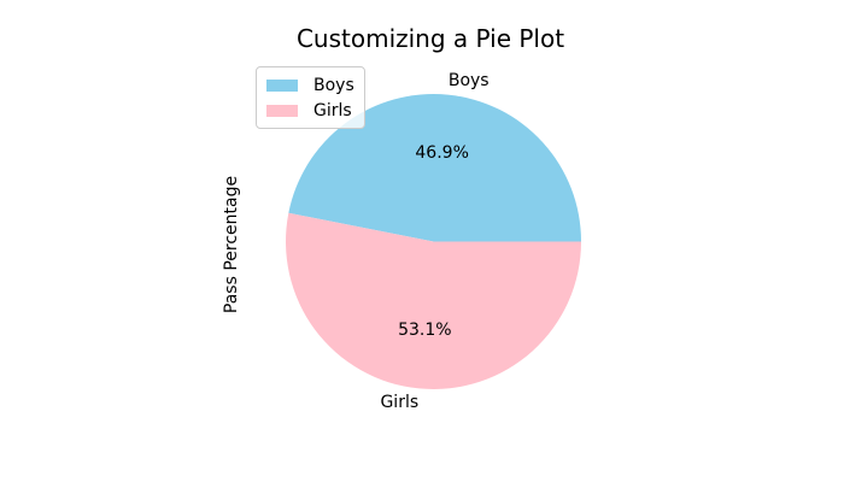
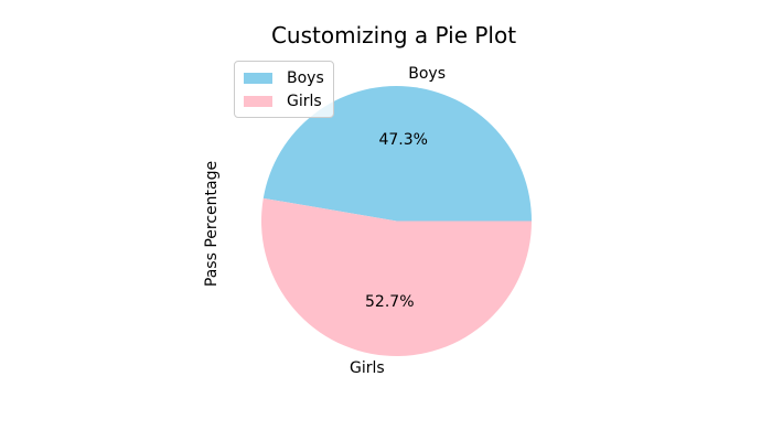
Boys: 46.9% -> 47.3%
Girls: 53.1% -> 52.7%
